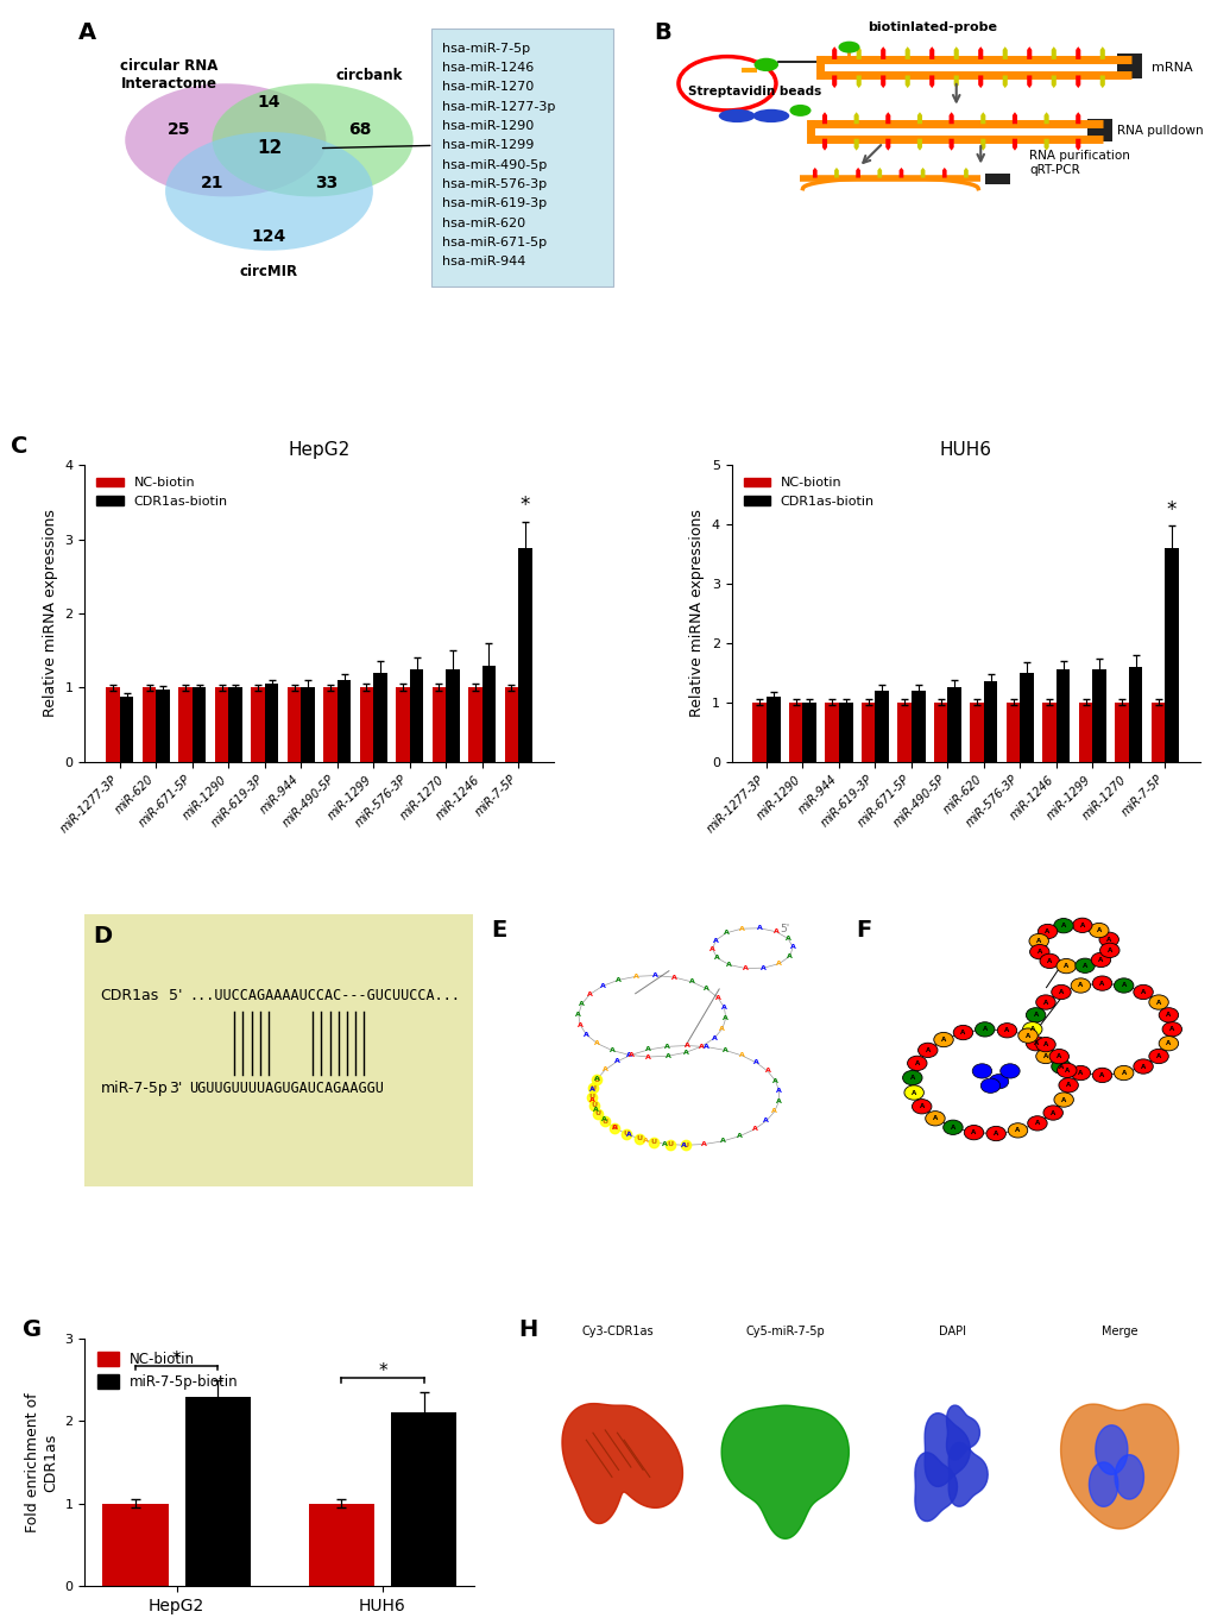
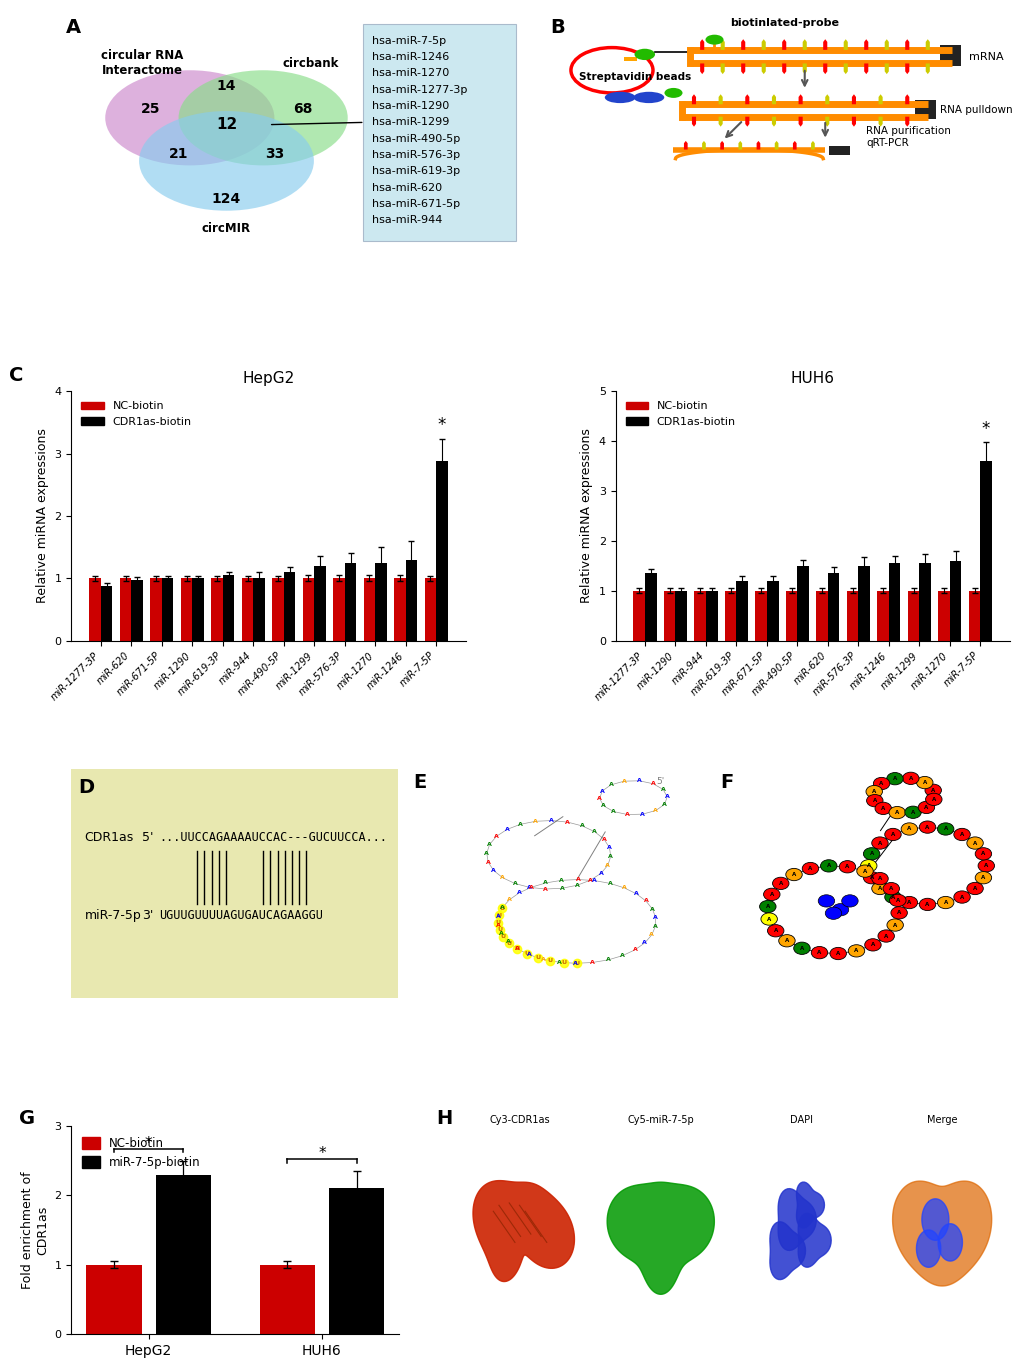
HUH6/CDR1as-biotin/miR-1277-3P: 1.10 -> 1.35
HUH6/CDR1as-biotin/miR-490-5P: 1.25 -> 1.50
